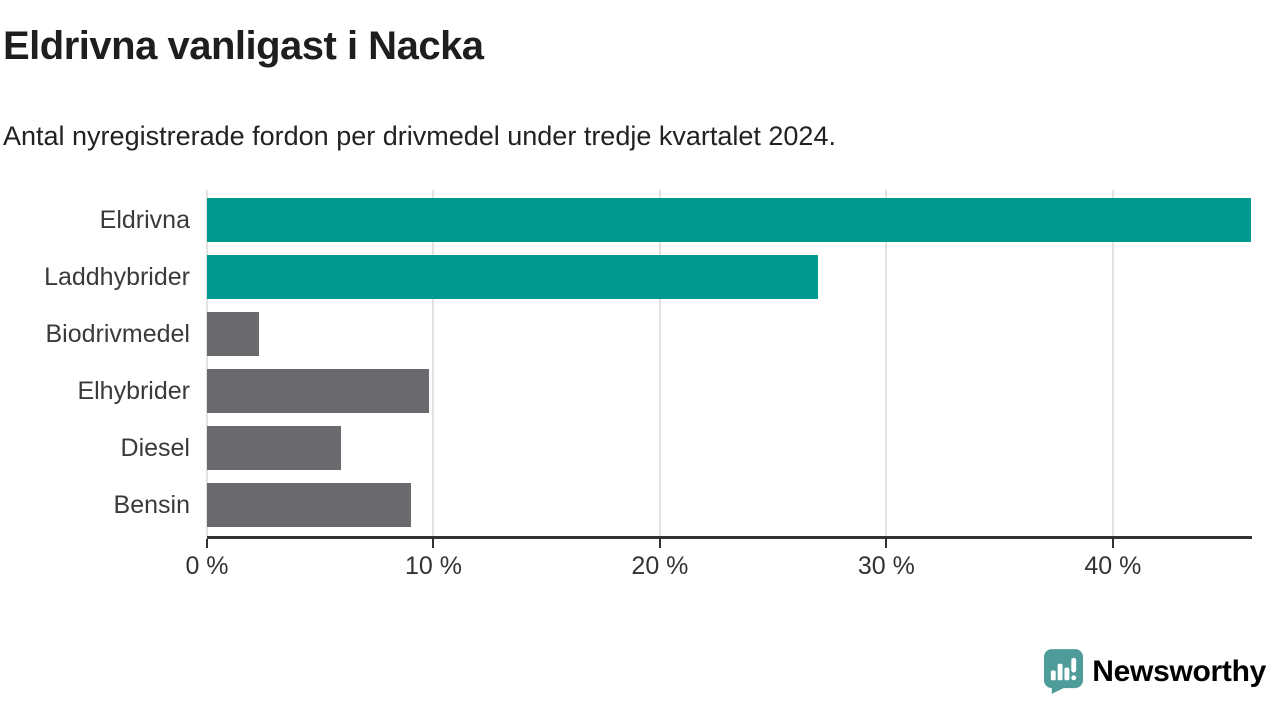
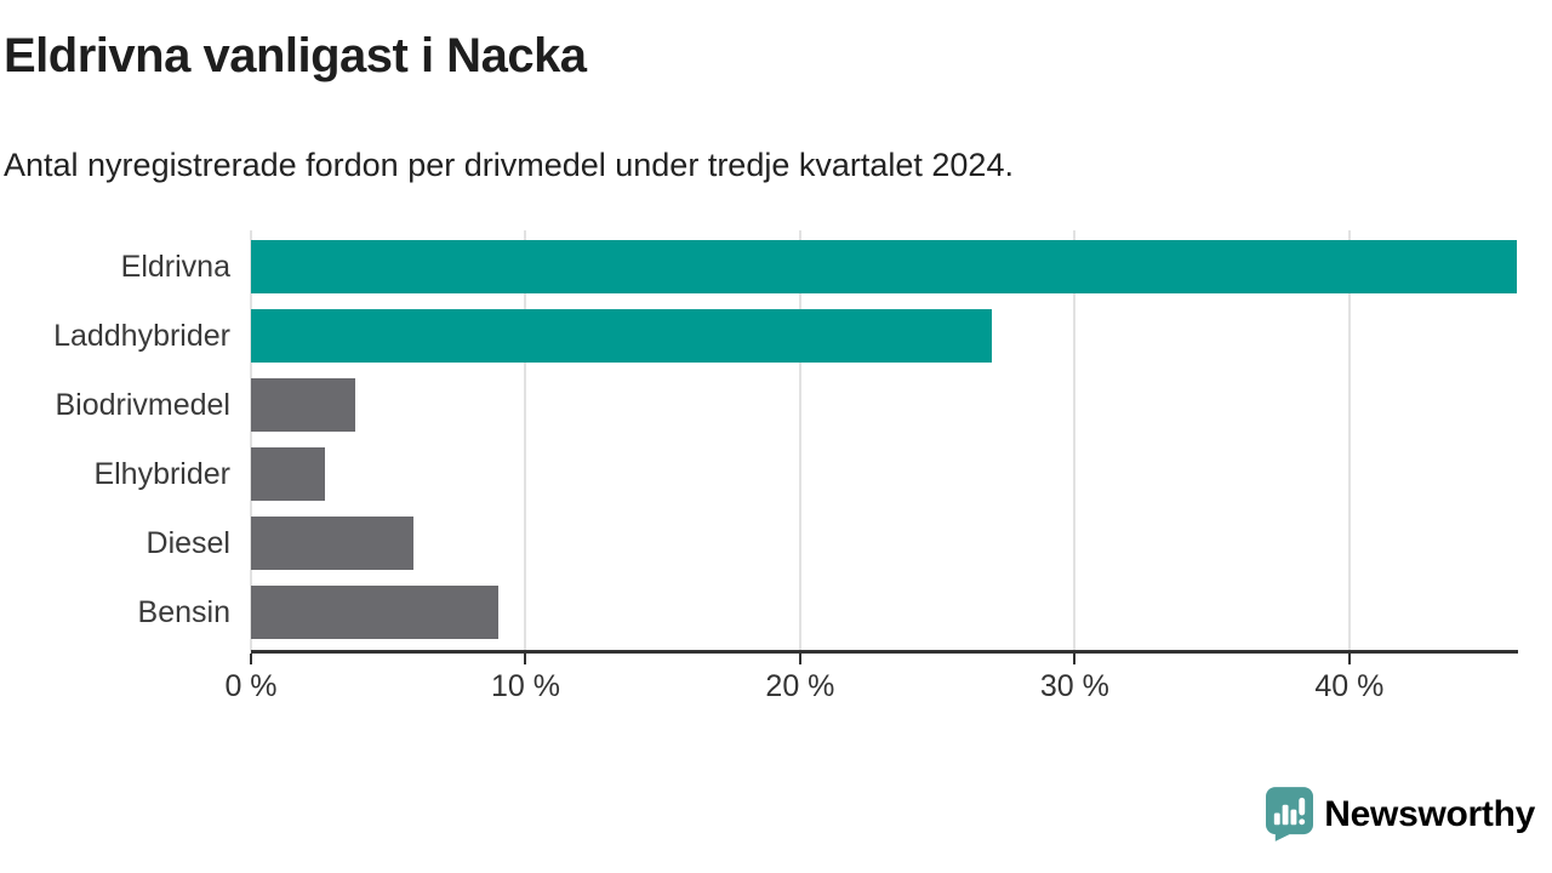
Biodrivmedel: 2.3% -> 3.8%
Elhybrider: 9.8% -> 2.7%
